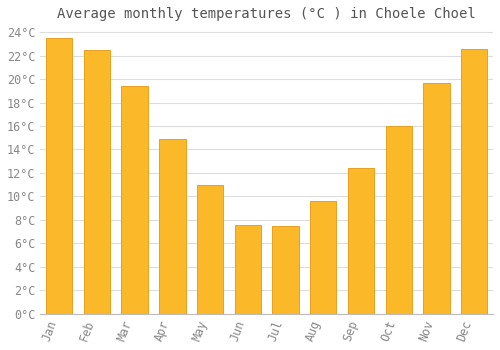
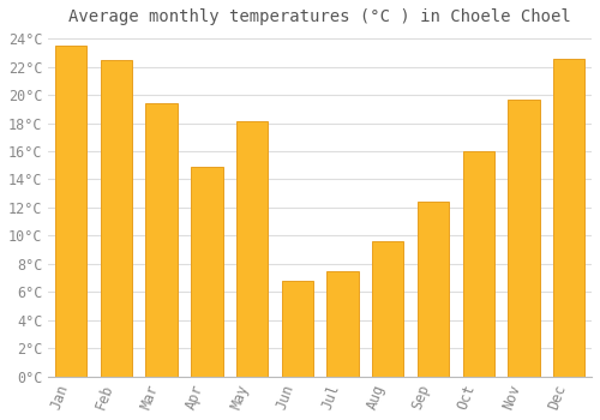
May: 11.0°C -> 18.1°C
Jun: 7.6°C -> 6.8°C
